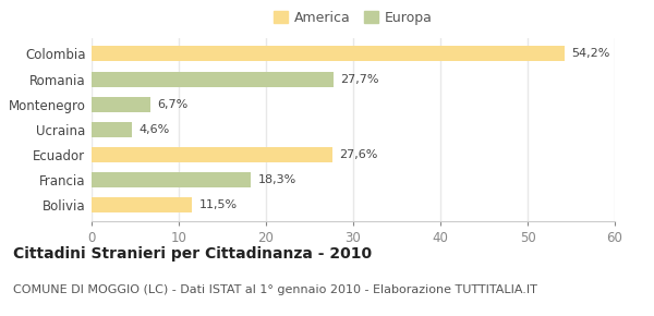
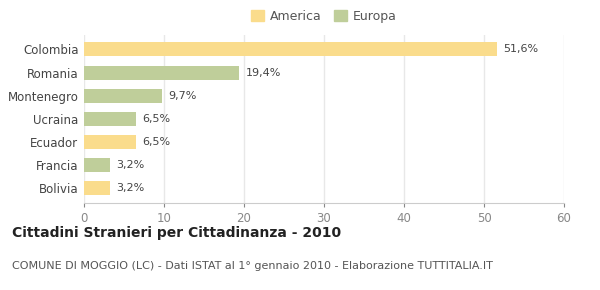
Colombia: 54,2% -> 51,6%
Romania: 27,7% -> 19,4%
Montenegro: 6,7% -> 9,7%
Ucraina: 4,6% -> 6,5%
Ecuador: 27,6% -> 6,5%
Francia: 18,3% -> 3,2%
Bolivia: 11,5% -> 3,2%
